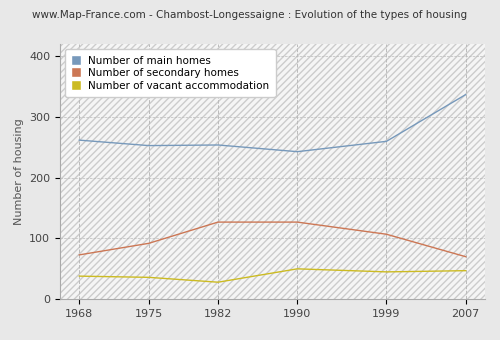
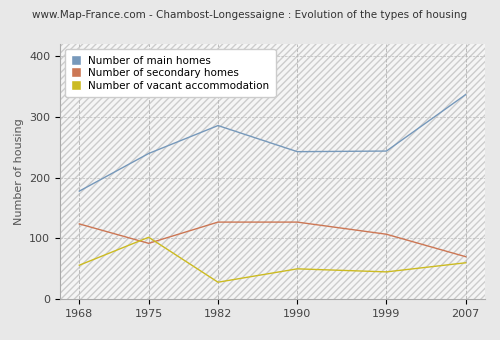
Number of main homes/1968: 262 -> 178
Number of secondary homes/1968: 73 -> 124
Number of vacant accommodation/1968: 38 -> 56
Number of main homes/1975: 253 -> 240
Number of vacant accommodation/1975: 36 -> 102
Number of main homes/1982: 254 -> 286
Number of main homes/1999: 260 -> 244
Number of vacant accommodation/2007: 47 -> 60
